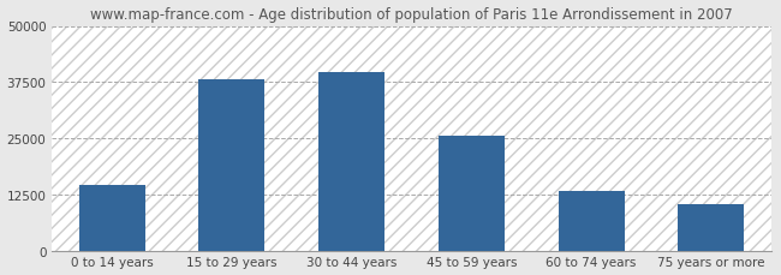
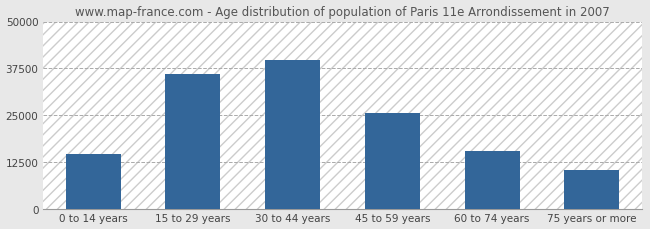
15 to 29 years: 38200 -> 36000
60 to 74 years: 13200 -> 15500
